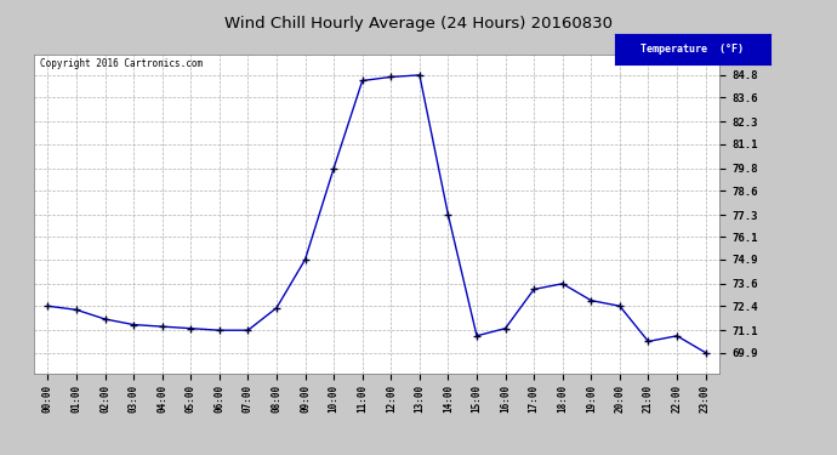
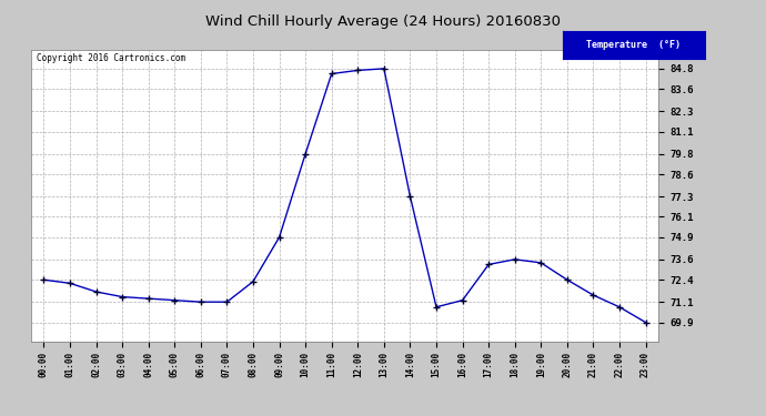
19:00: 72.7 -> 73.4
21:00: 70.5 -> 71.5
